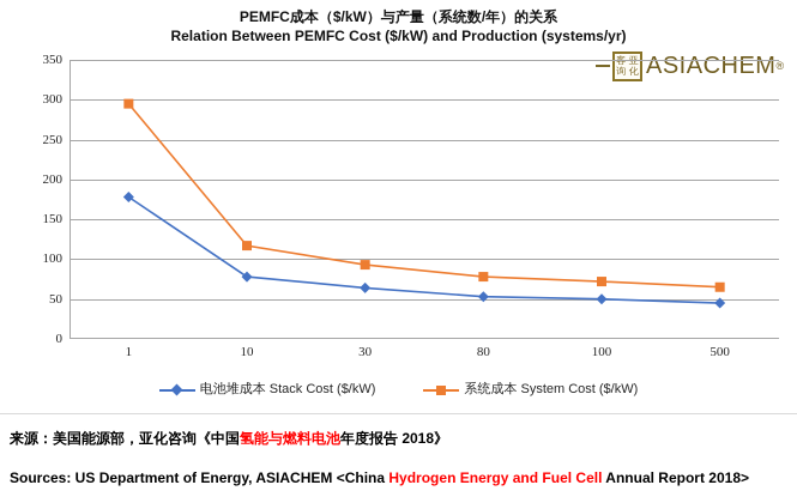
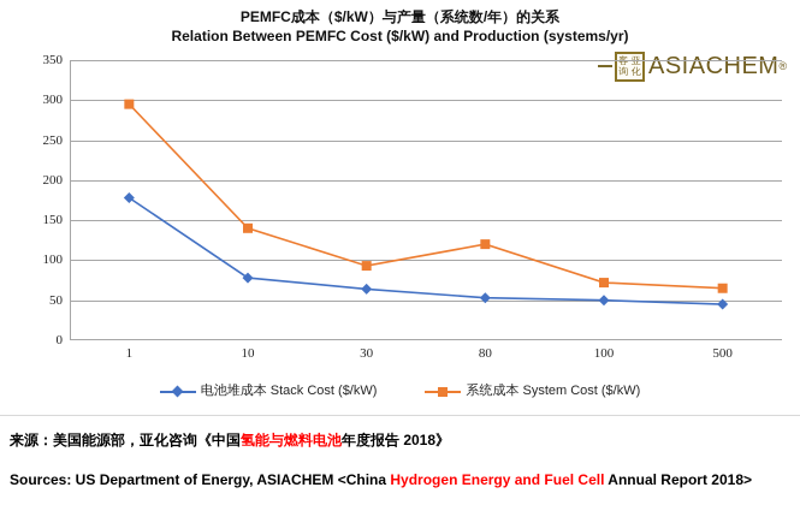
系统成本 System Cost ($/kW)/10: 120 -> 140
系统成本 System Cost ($/kW)/80: 80 -> 120
